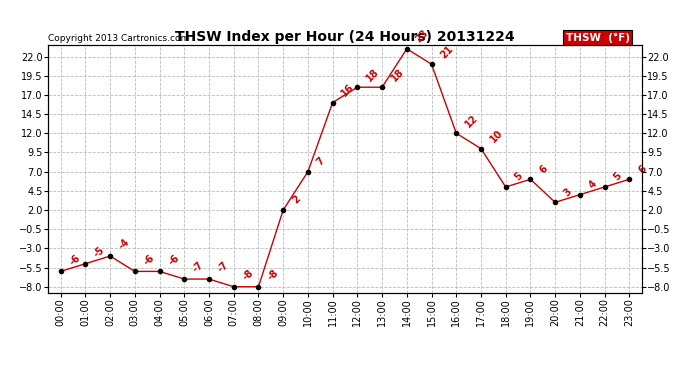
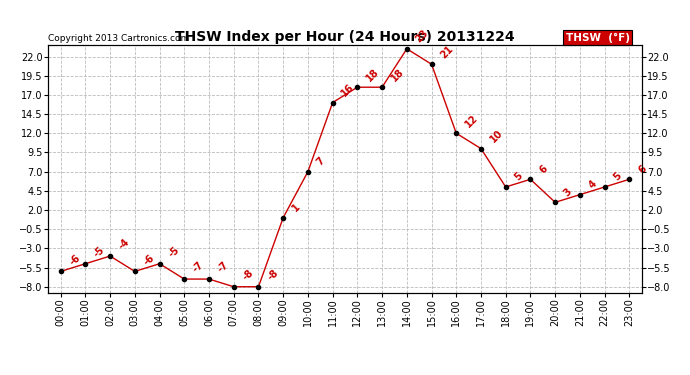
04:00: -6 -> -5
09:00: 2 -> 1
